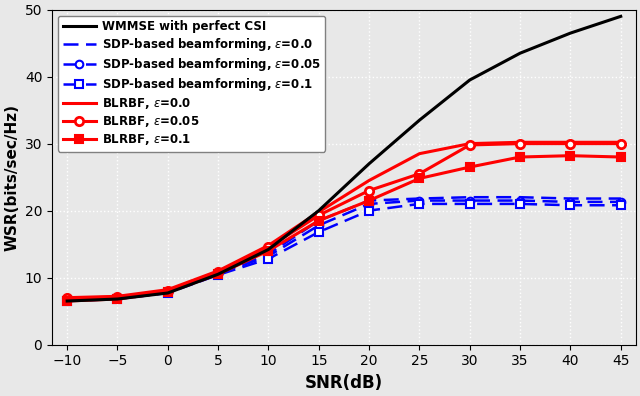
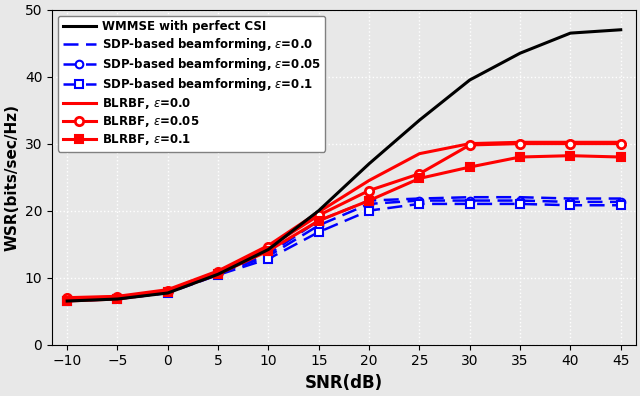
WMMSE with perfect CSI/45: 49.0 -> 47.0
